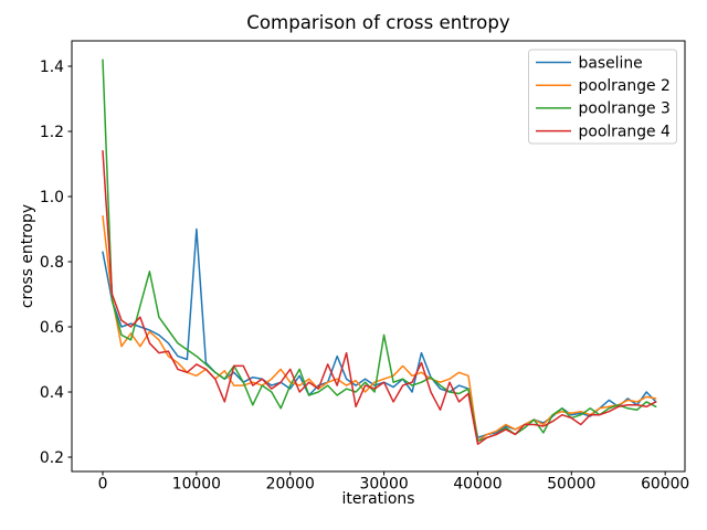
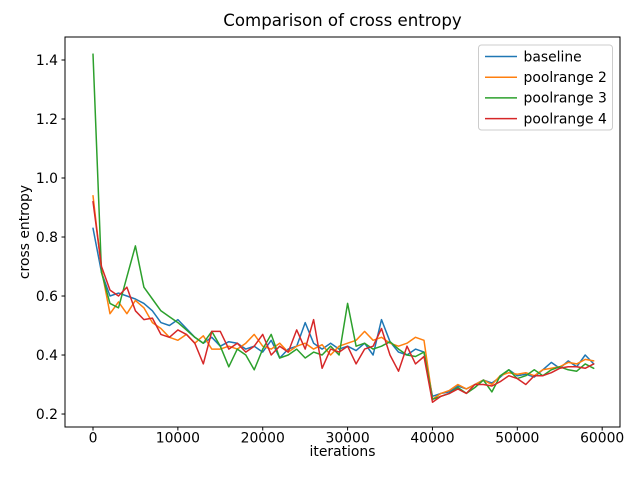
poolrange 4/0: 1.14 -> 0.92
baseline/10000: 0.90 -> 0.52
